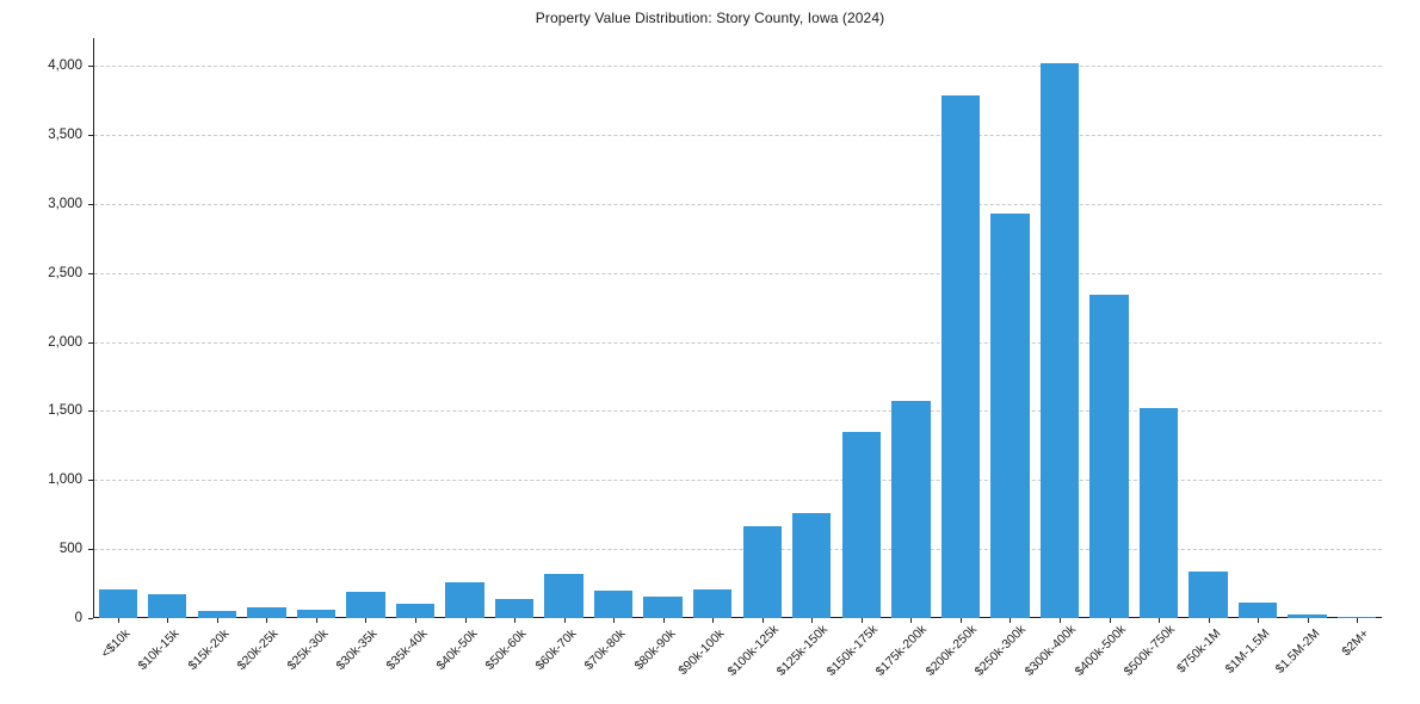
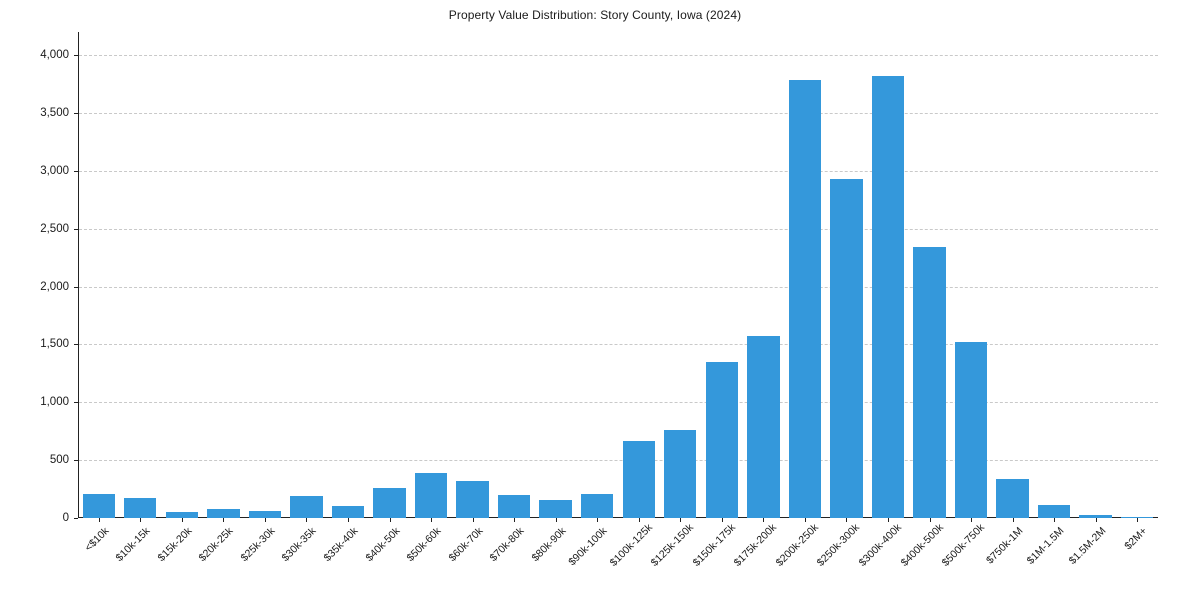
$50k-60k: 140 -> 390
$300k-400k: 4020 -> 3820
